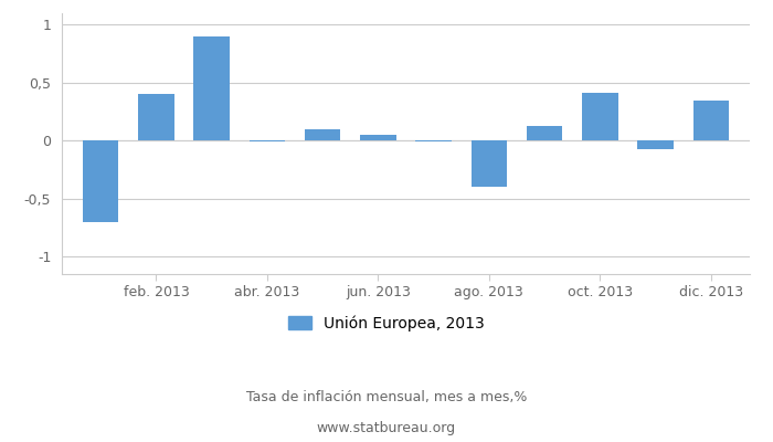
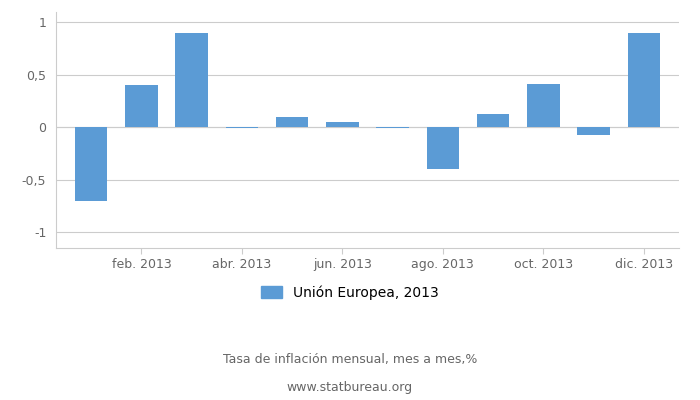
dic. 2013: 0,35 -> 0,90
